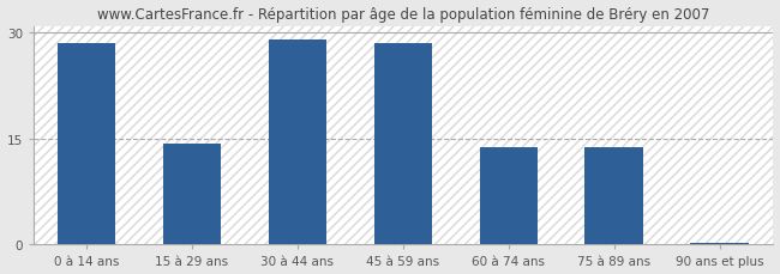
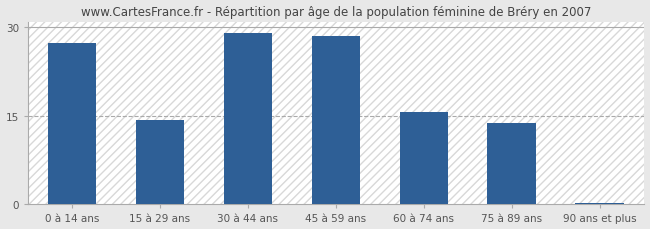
0 à 14 ans: 28.5 -> 27.4
60 à 74 ans: 13.8 -> 15.6
